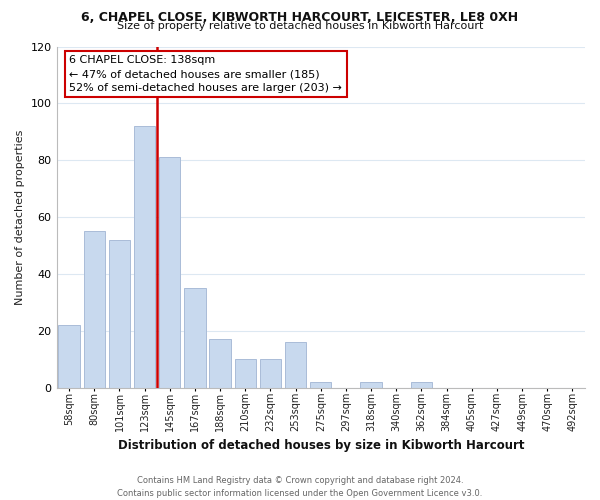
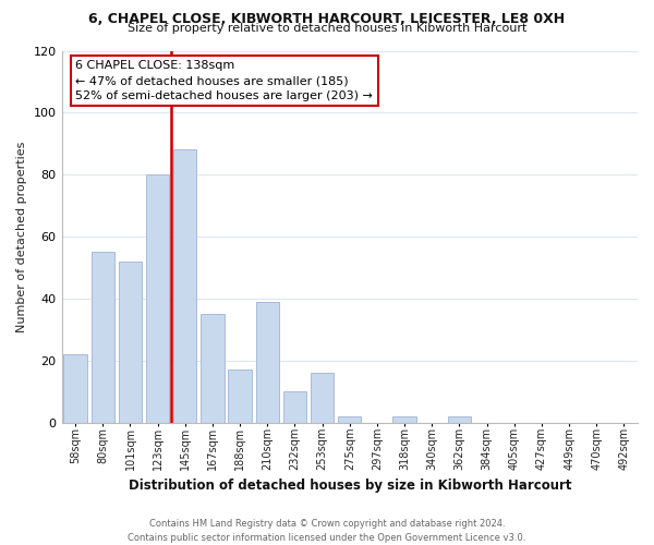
123sqm: 92 -> 80
145sqm: 81 -> 88
210sqm: 10 -> 39
